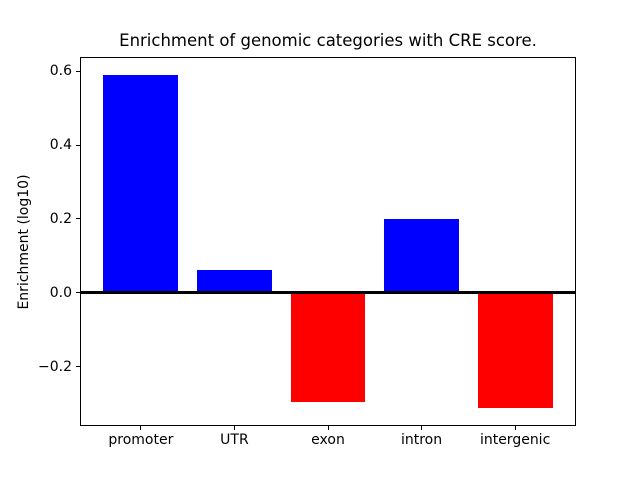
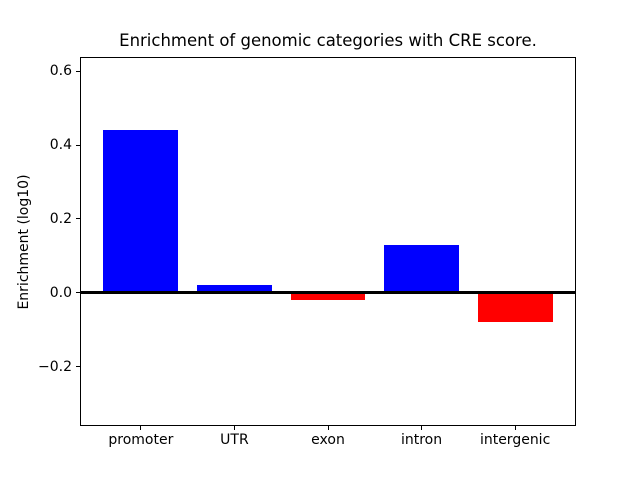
promoter: 0.59 -> 0.44
UTR: 0.06 -> 0.02
exon: -0.30 -> -0.02
intron: 0.20 -> 0.13
intergenic: -0.31 -> -0.08
